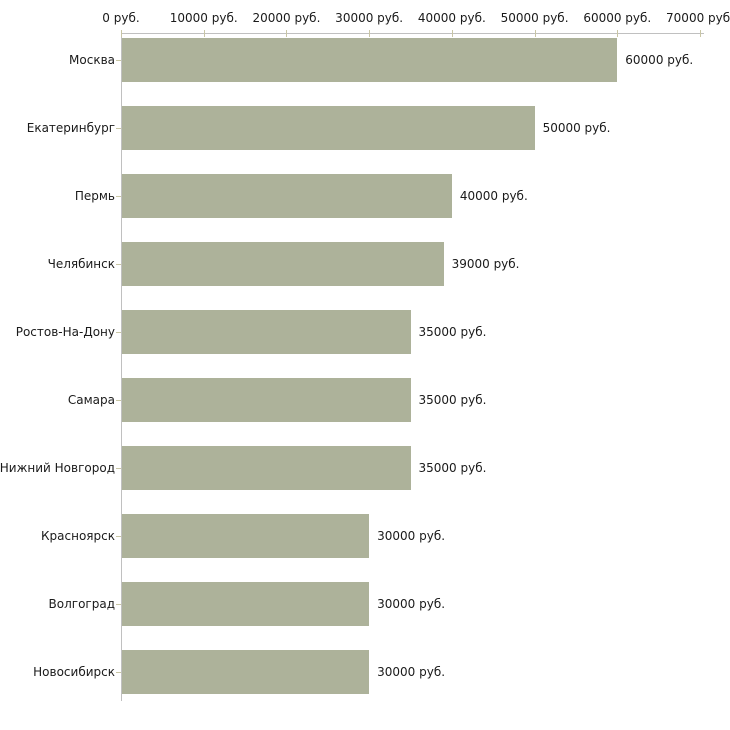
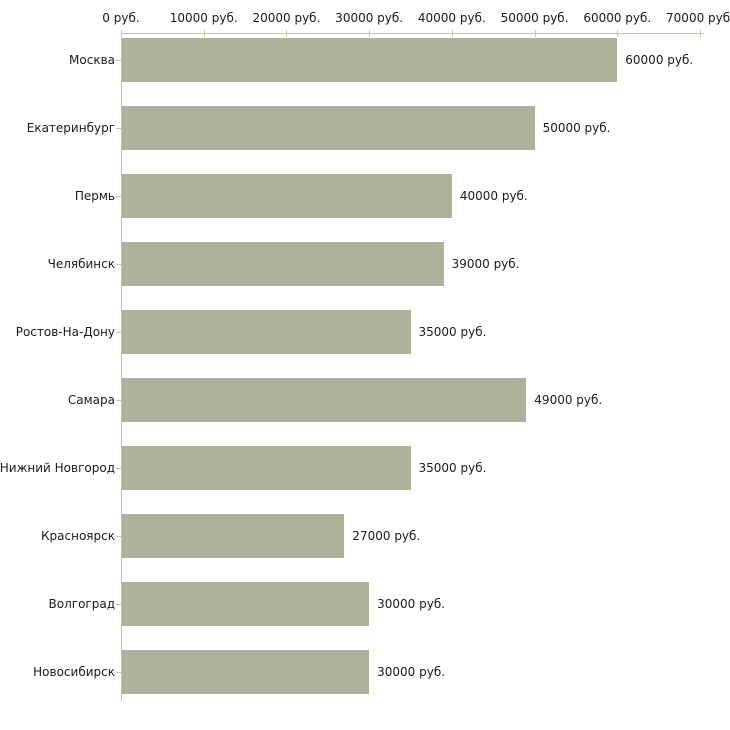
Самара: 35000 -> 49000
Красноярск: 30000 -> 27000
